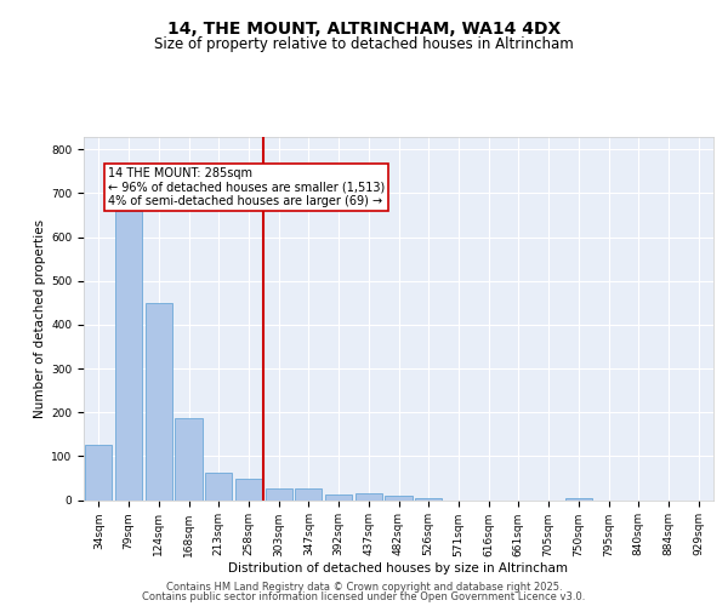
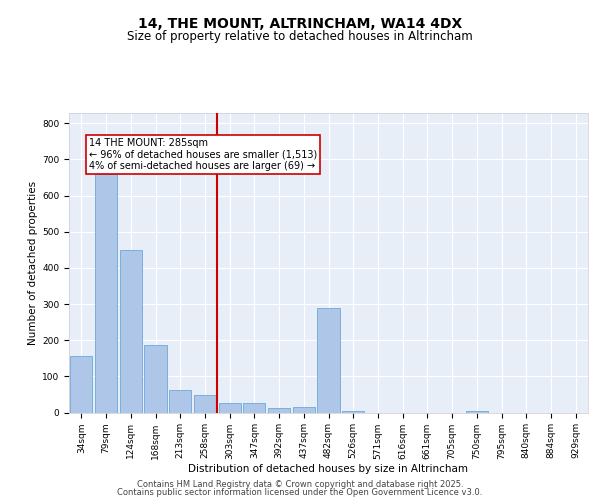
34sqm: 126 -> 155
482sqm: 10 -> 290
